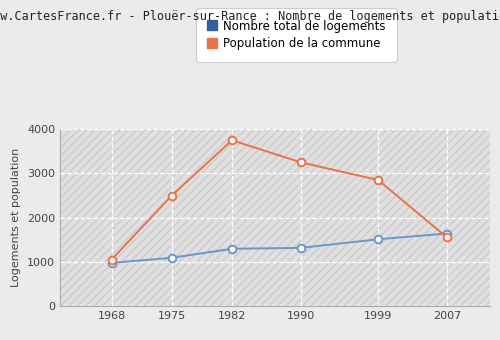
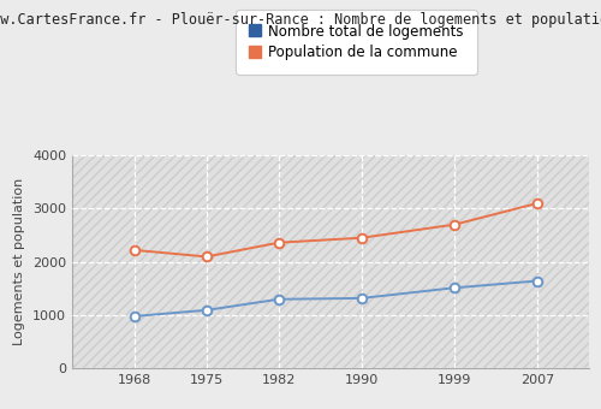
Population de la commune/1968: 1050 -> 2220
Population de la commune/1975: 2500 -> 2100
Population de la commune/1982: 3750 -> 2360
Population de la commune/1990: 3250 -> 2450
Population de la commune/1999: 2850 -> 2700
Population de la commune/2007: 1550 -> 3100
